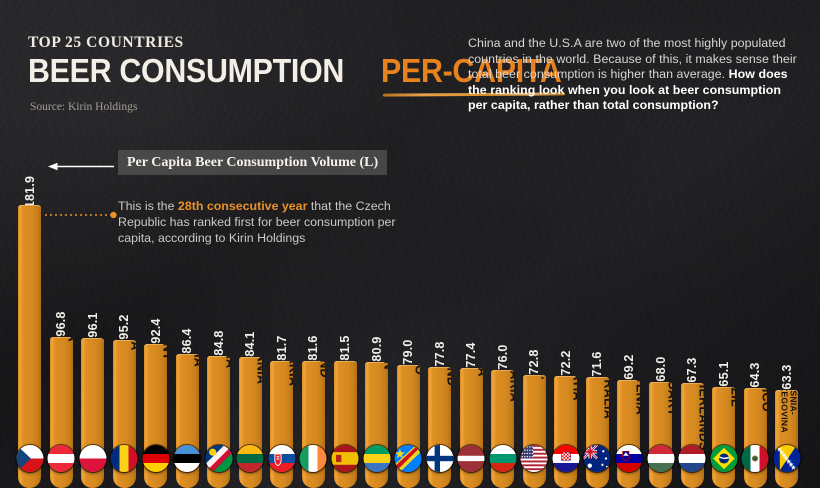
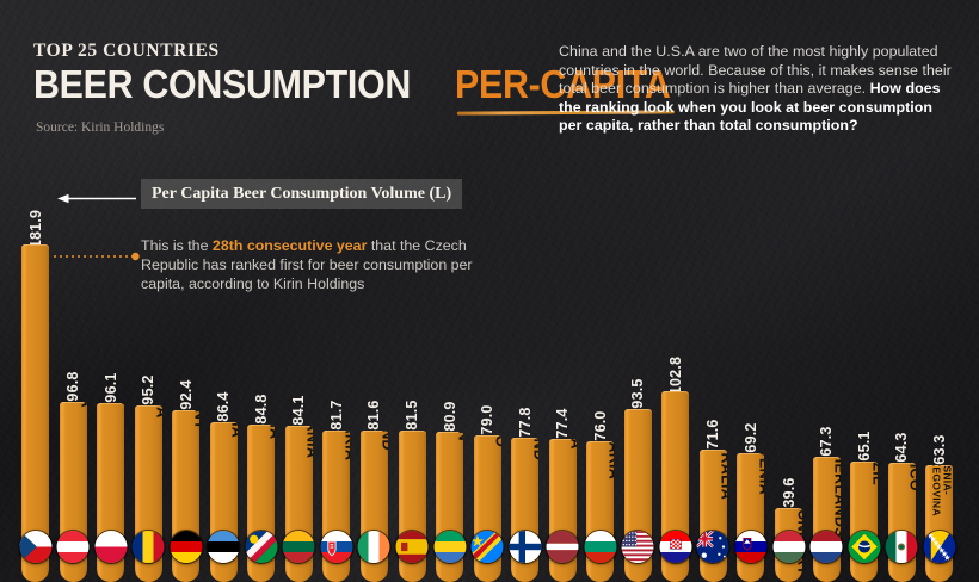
U.S.A.: 72.8 -> 93.5
CROATIA: 72.2 -> 102.8
HUNGARY: 68.0 -> 39.6
